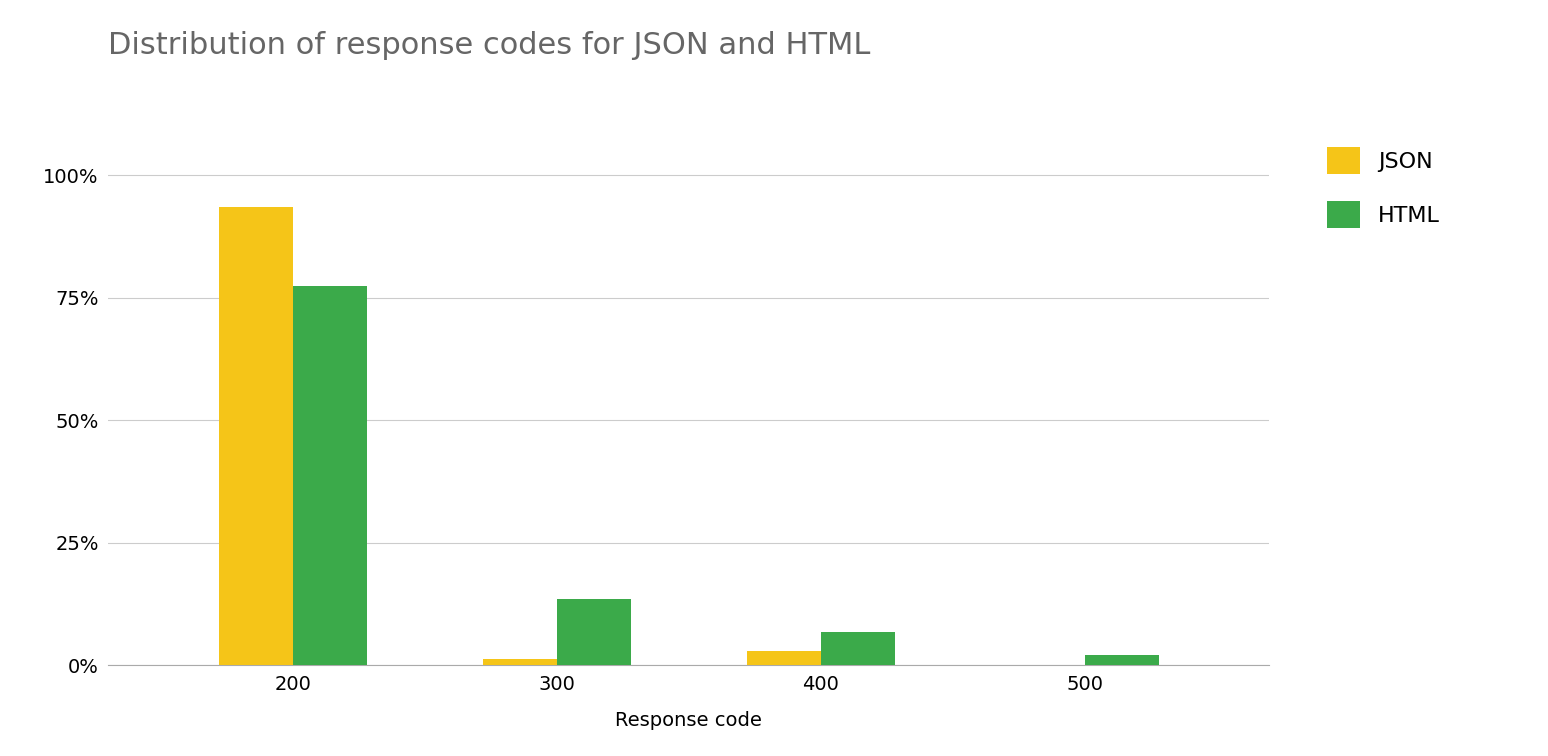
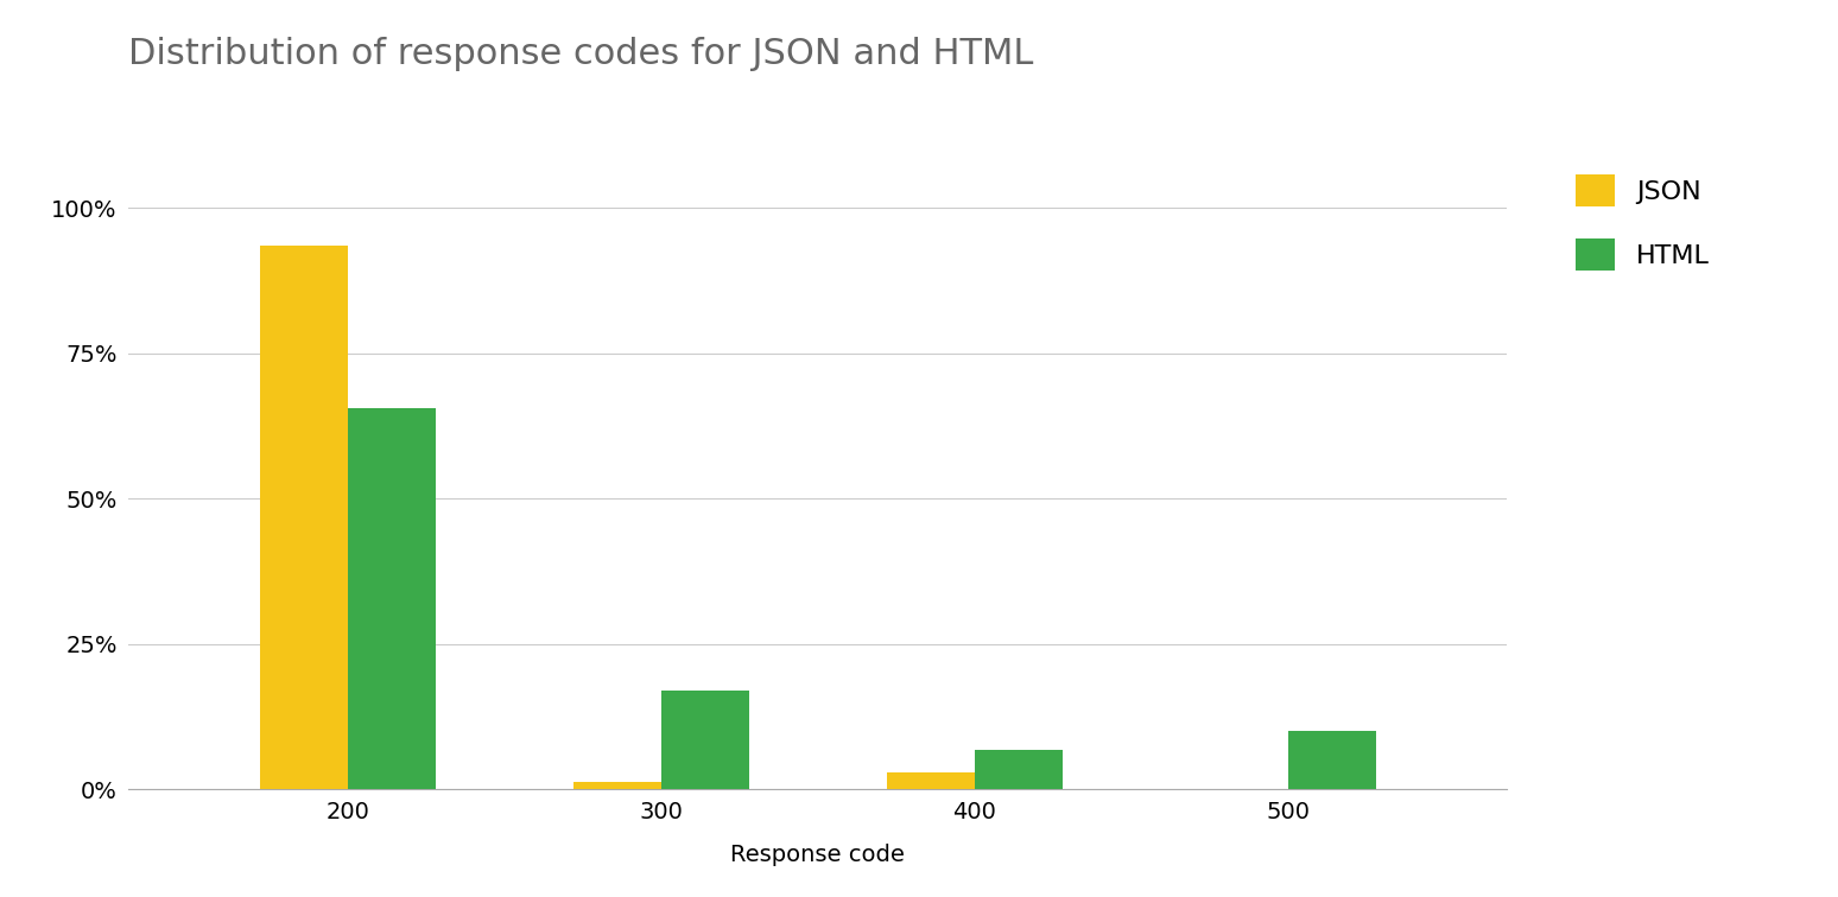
HTML/200: 77.5% -> 65.5%
HTML/300: 13.5% -> 17.0%
HTML/500: 2.2% -> 10.0%
